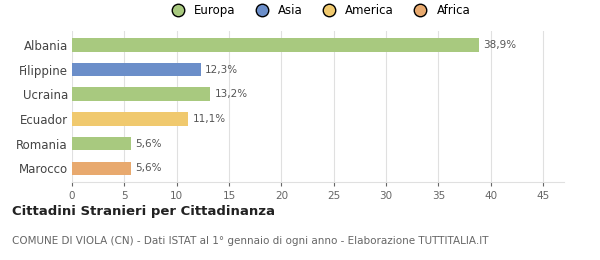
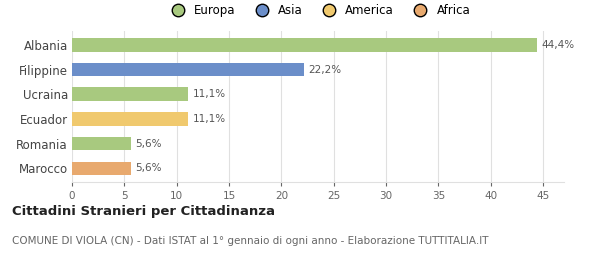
Albania: 38,9% -> 44,4%
Filippine: 12,3% -> 22,2%
Ucraina: 13,2% -> 11,1%
